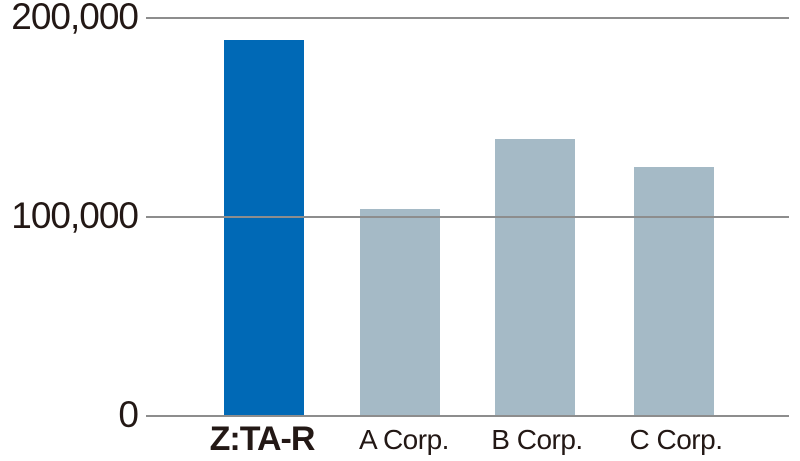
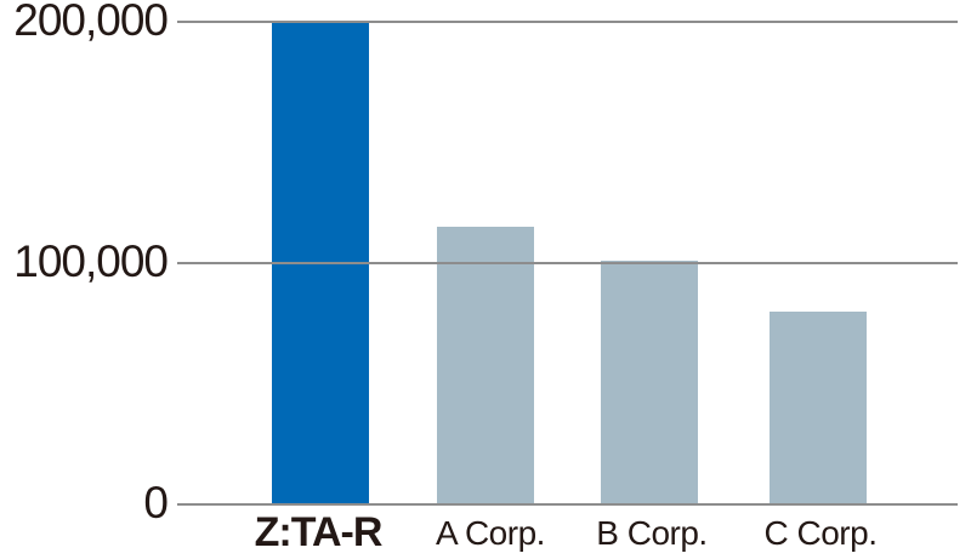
Z:TA-R: 189000 -> 200000
A Corp.: 104000 -> 115000
B Corp.: 139000 -> 101000
C Corp.: 125000 -> 80000
